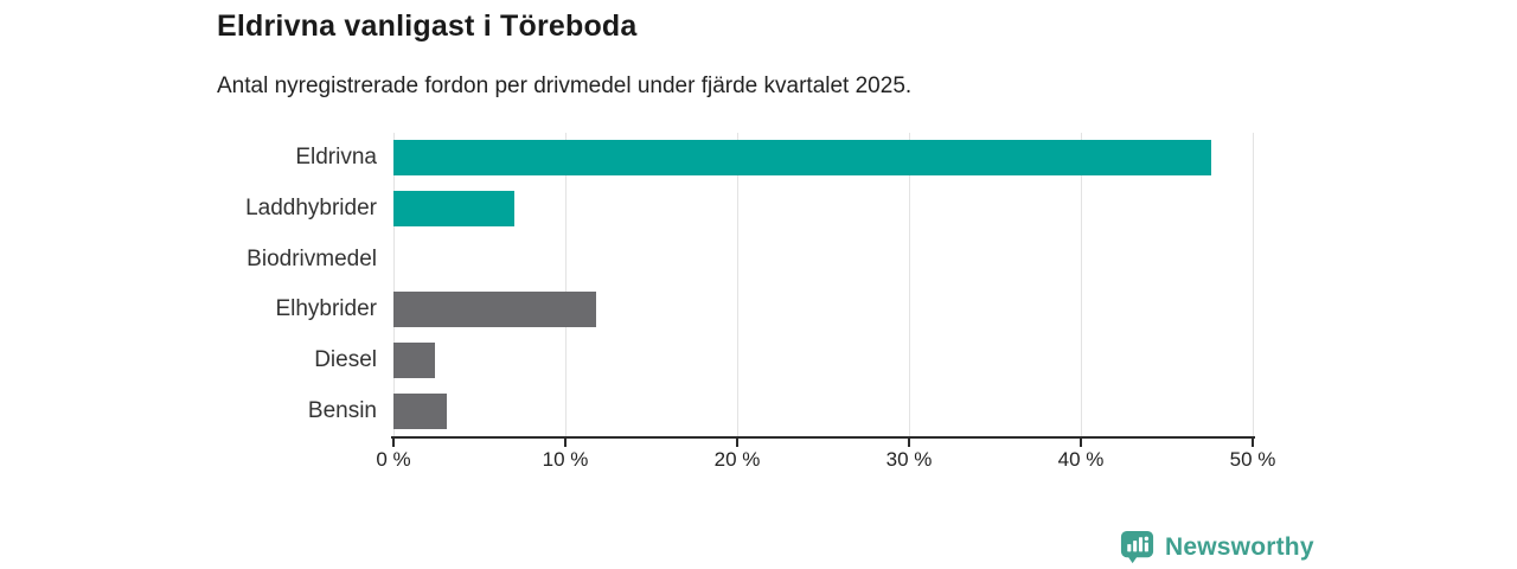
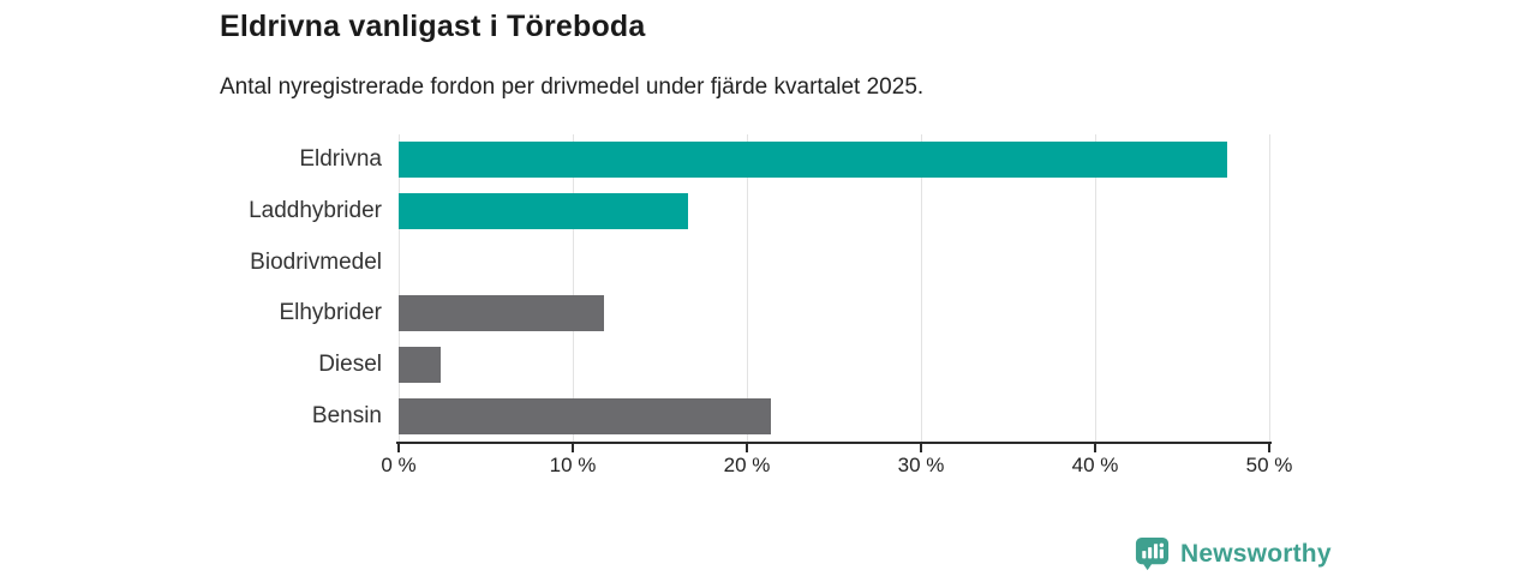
Laddhybrider: 7.0% -> 16.6%
Bensin: 3.1% -> 21.4%
